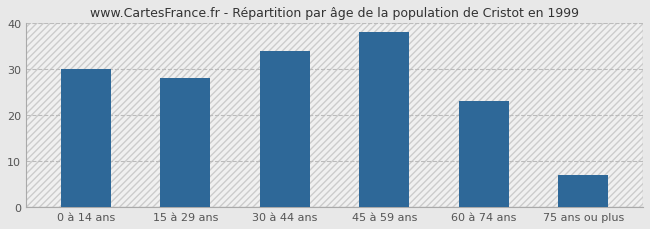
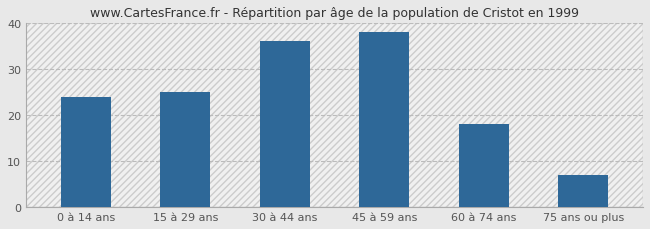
0 à 14 ans: 30 -> 24
15 à 29 ans: 28 -> 25
30 à 44 ans: 34 -> 36
60 à 74 ans: 23 -> 18
